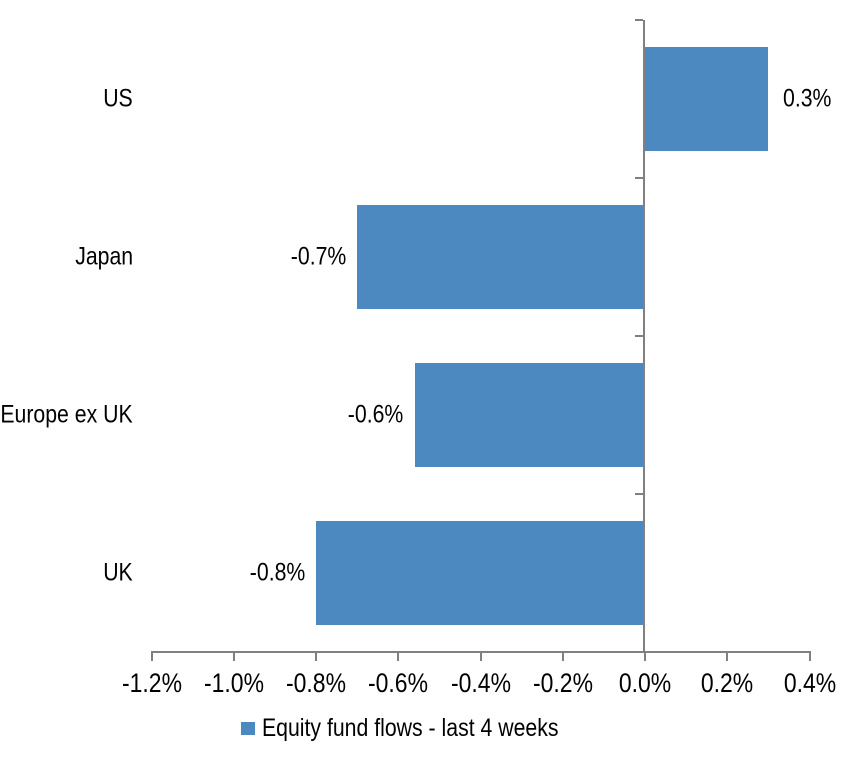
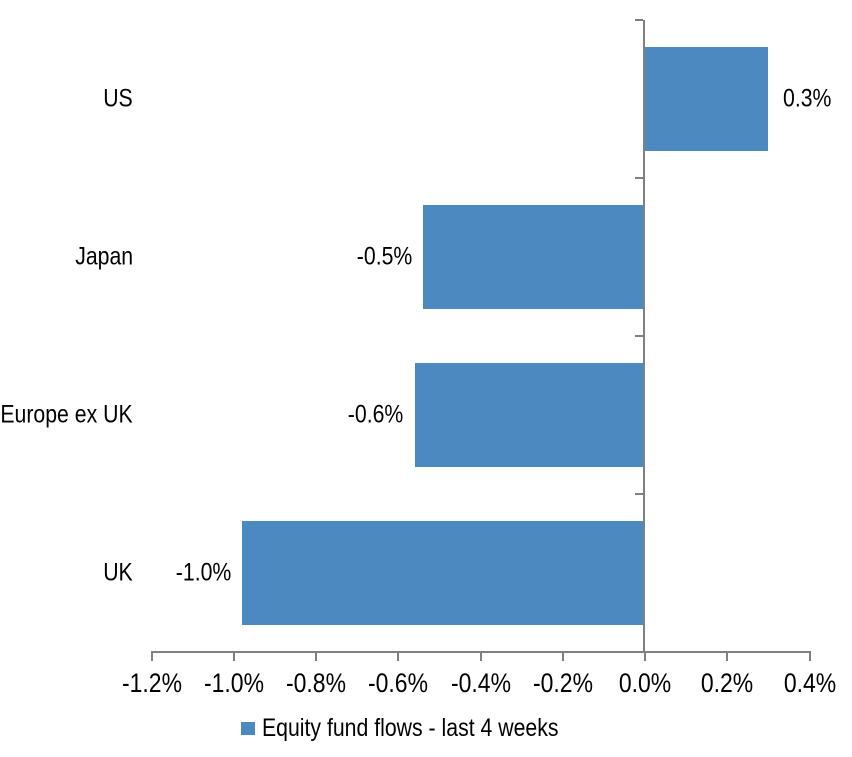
Japan: -0.7% -> -0.5%
UK: -0.8% -> -1.0%
